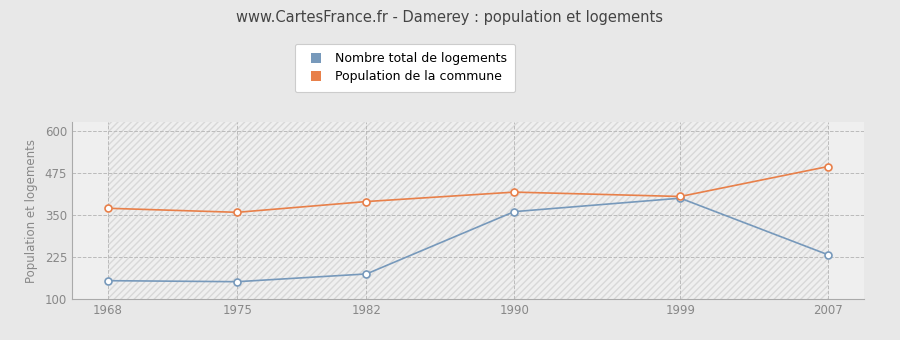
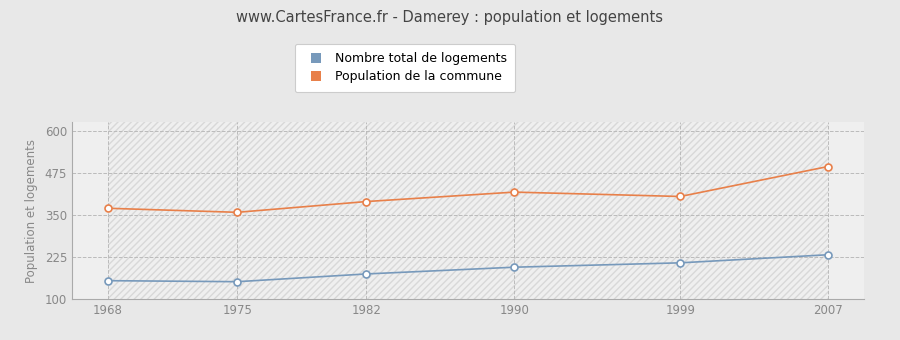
Nombre total de logements/1990: 360 -> 195
Nombre total de logements/1999: 400 -> 208
